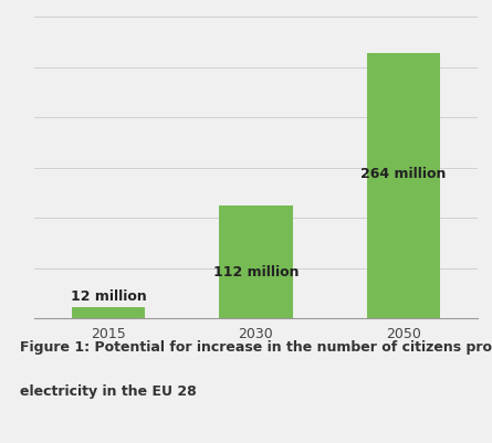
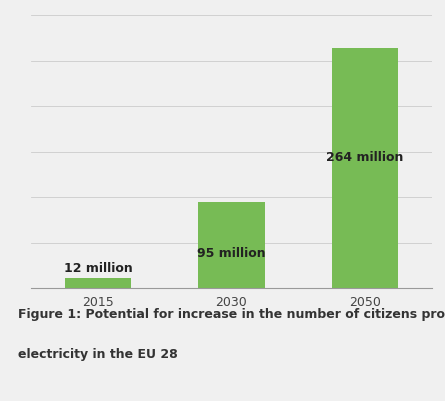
2030: 112 -> 95
